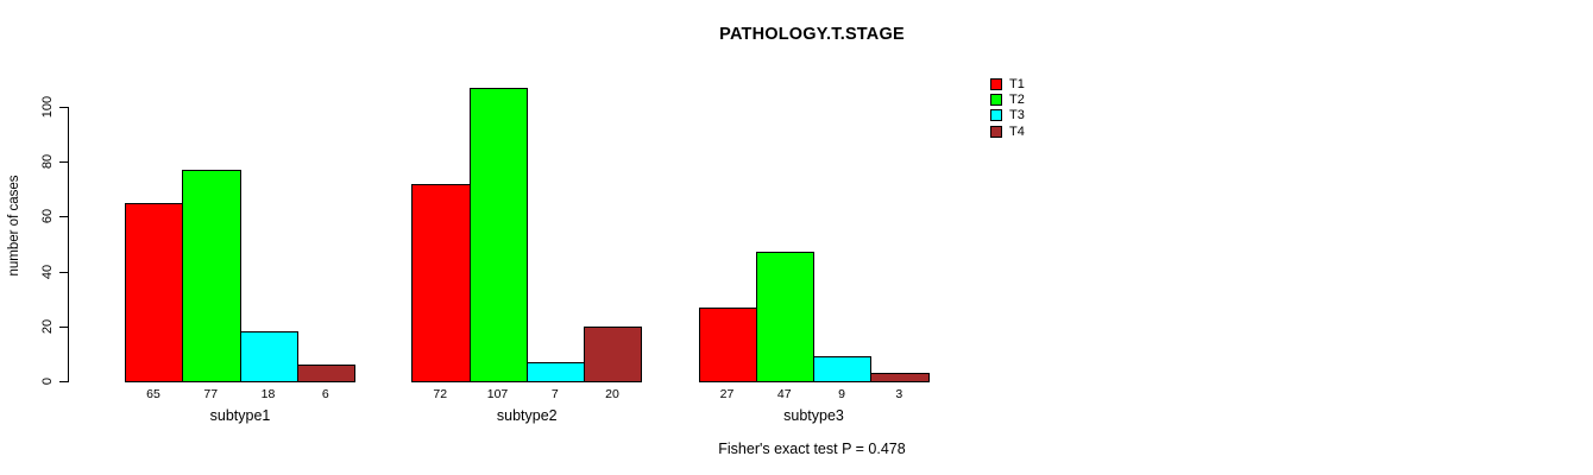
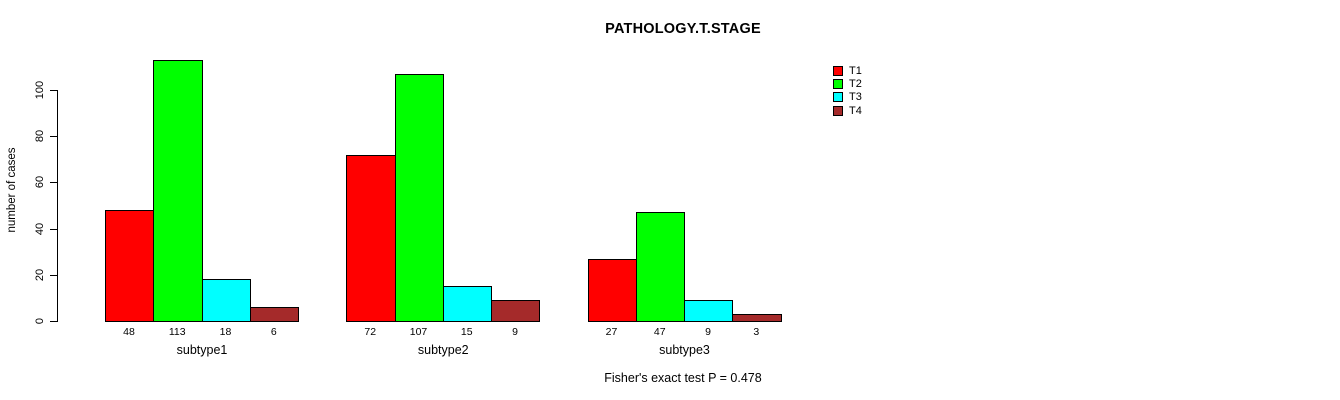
T1/subtype1: 65 -> 48
T2/subtype1: 77 -> 113
T3/subtype2: 7 -> 15
T4/subtype2: 20 -> 9
